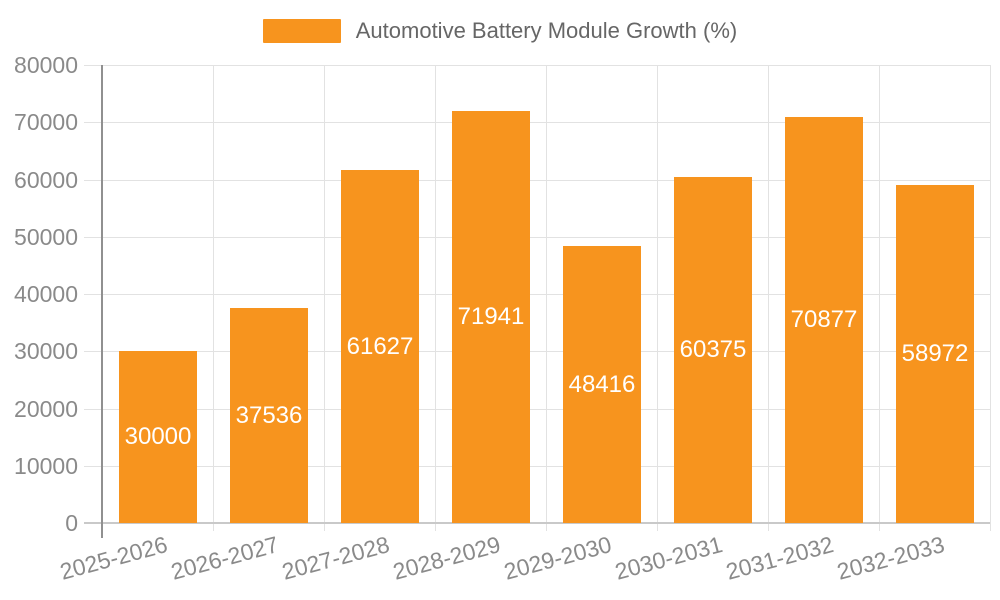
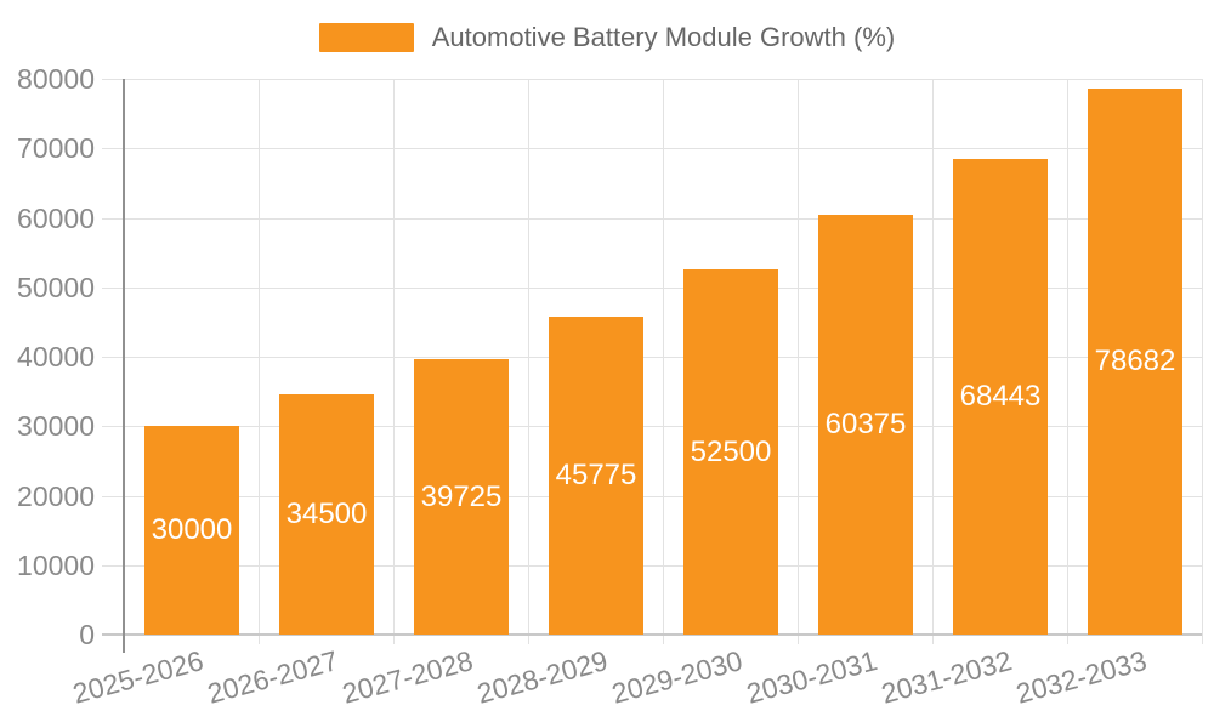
2026-2027: 37536 -> 34500
2027-2028: 61627 -> 39725
2028-2029: 71941 -> 45775
2029-2030: 48416 -> 52500
2031-2032: 70877 -> 68443
2032-2033: 58972 -> 78682
